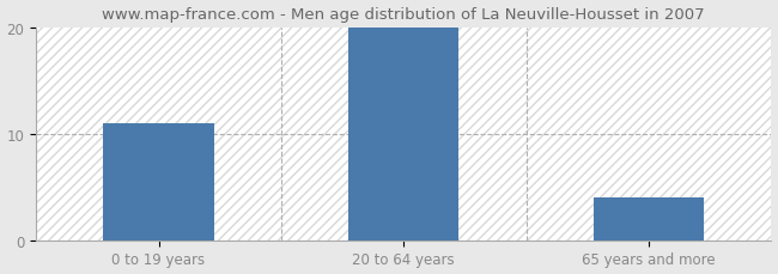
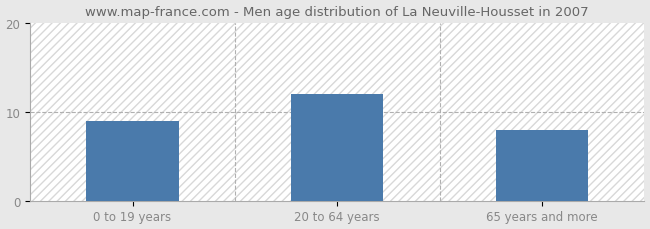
0 to 19 years: 11 -> 9
20 to 64 years: 20 -> 12
65 years and more: 4 -> 8
